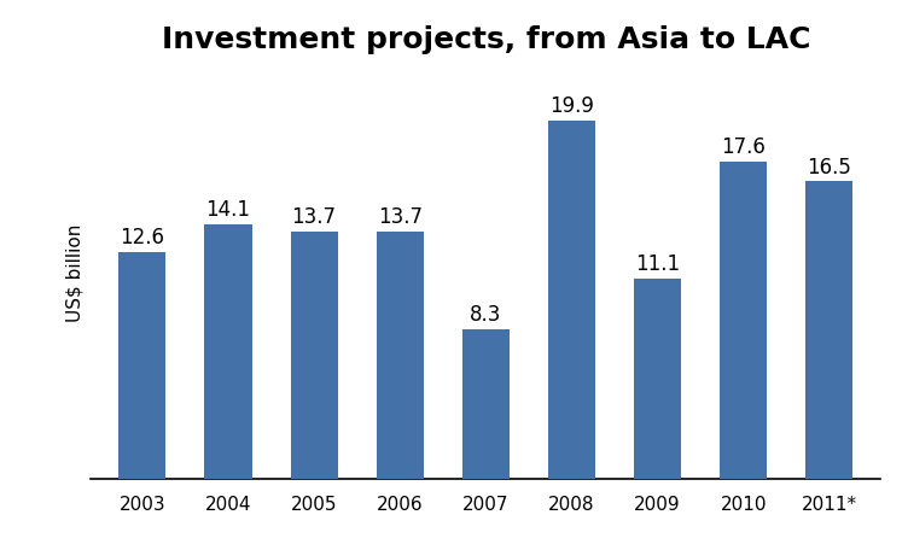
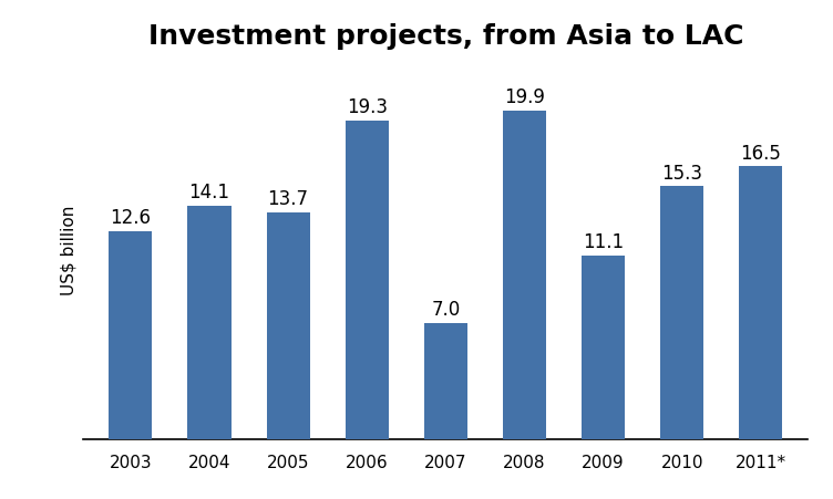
2006: 13.7 -> 19.3
2007: 8.3 -> 7.0
2010: 17.6 -> 15.3
